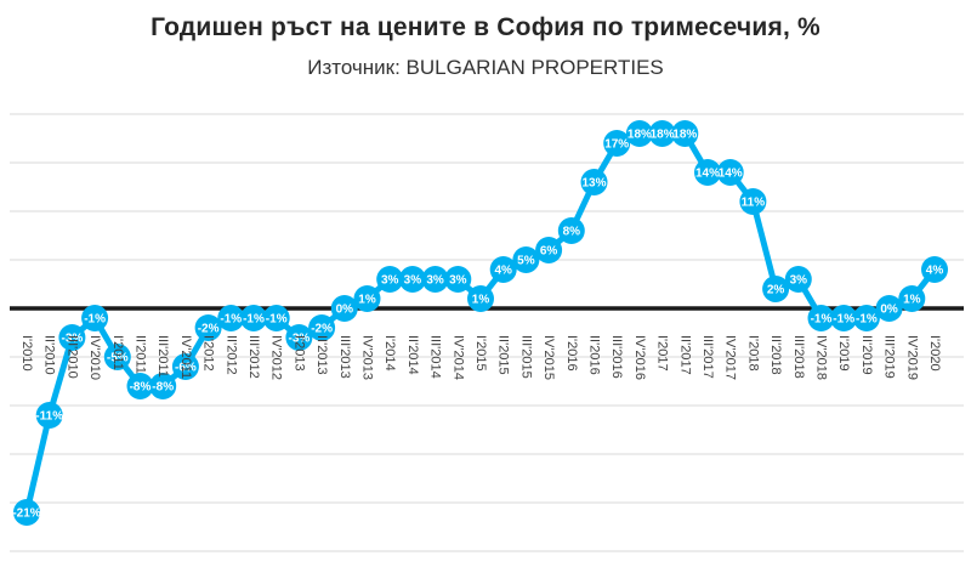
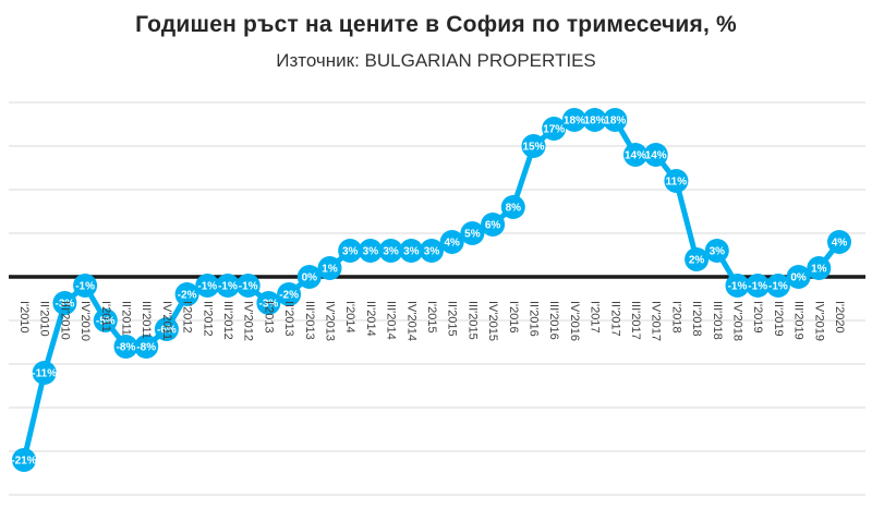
I'2015: 1% -> 3%
II'2016: 13% -> 15%
